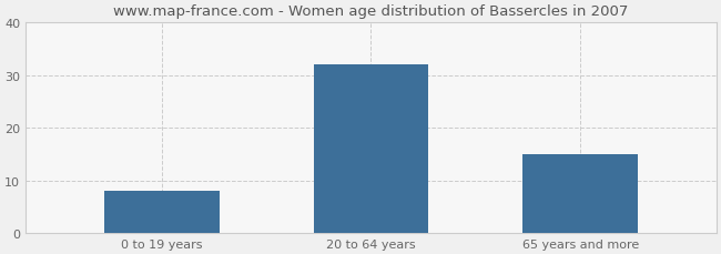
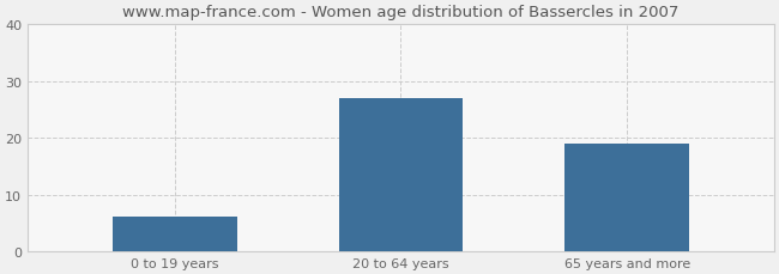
0 to 19 years: 8 -> 6
20 to 64 years: 32 -> 27
65 years and more: 15 -> 19
